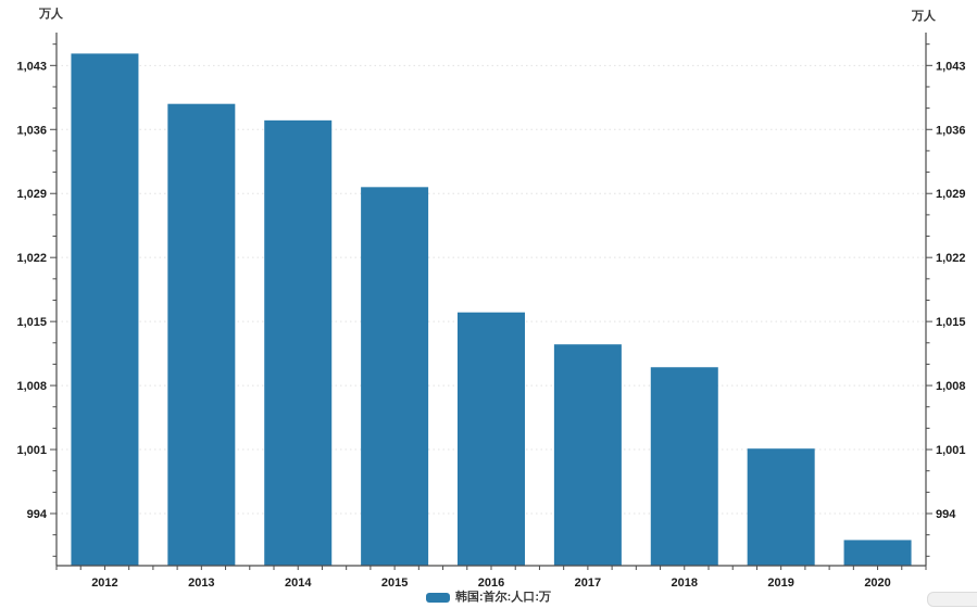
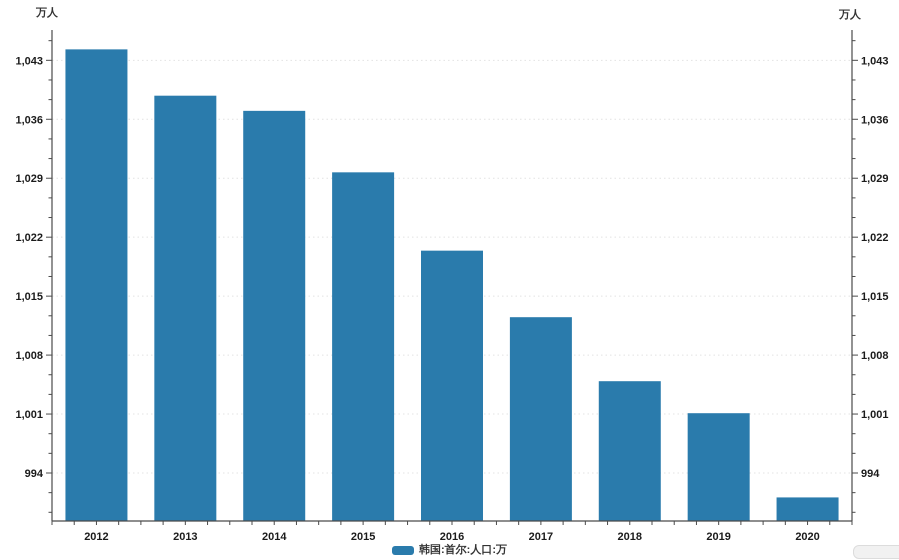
2016: 1016 -> 1020
2018: 1010 -> 1005
